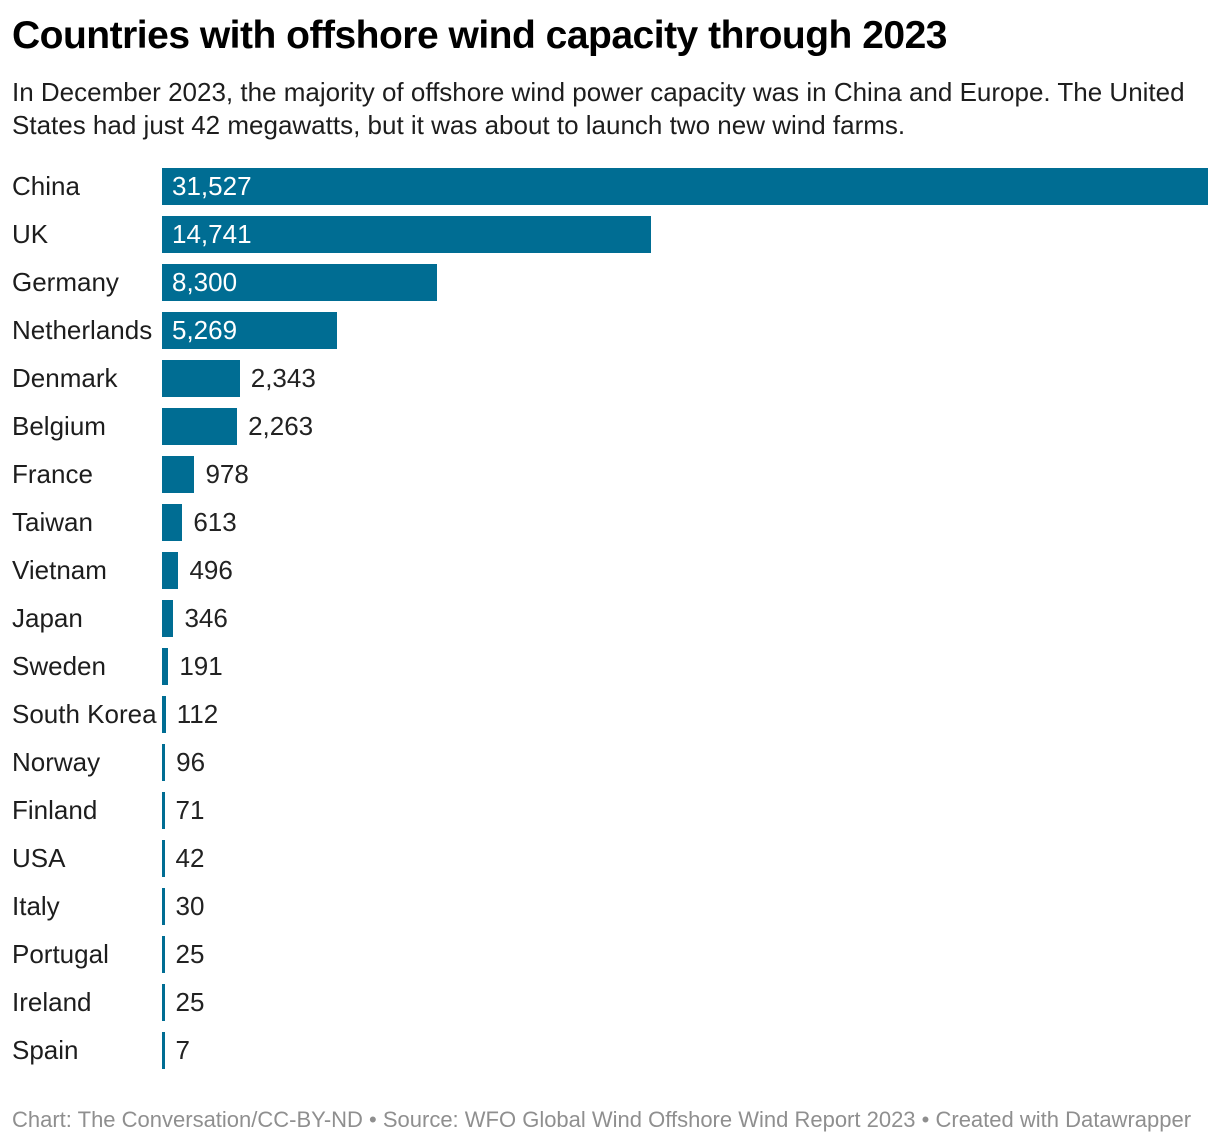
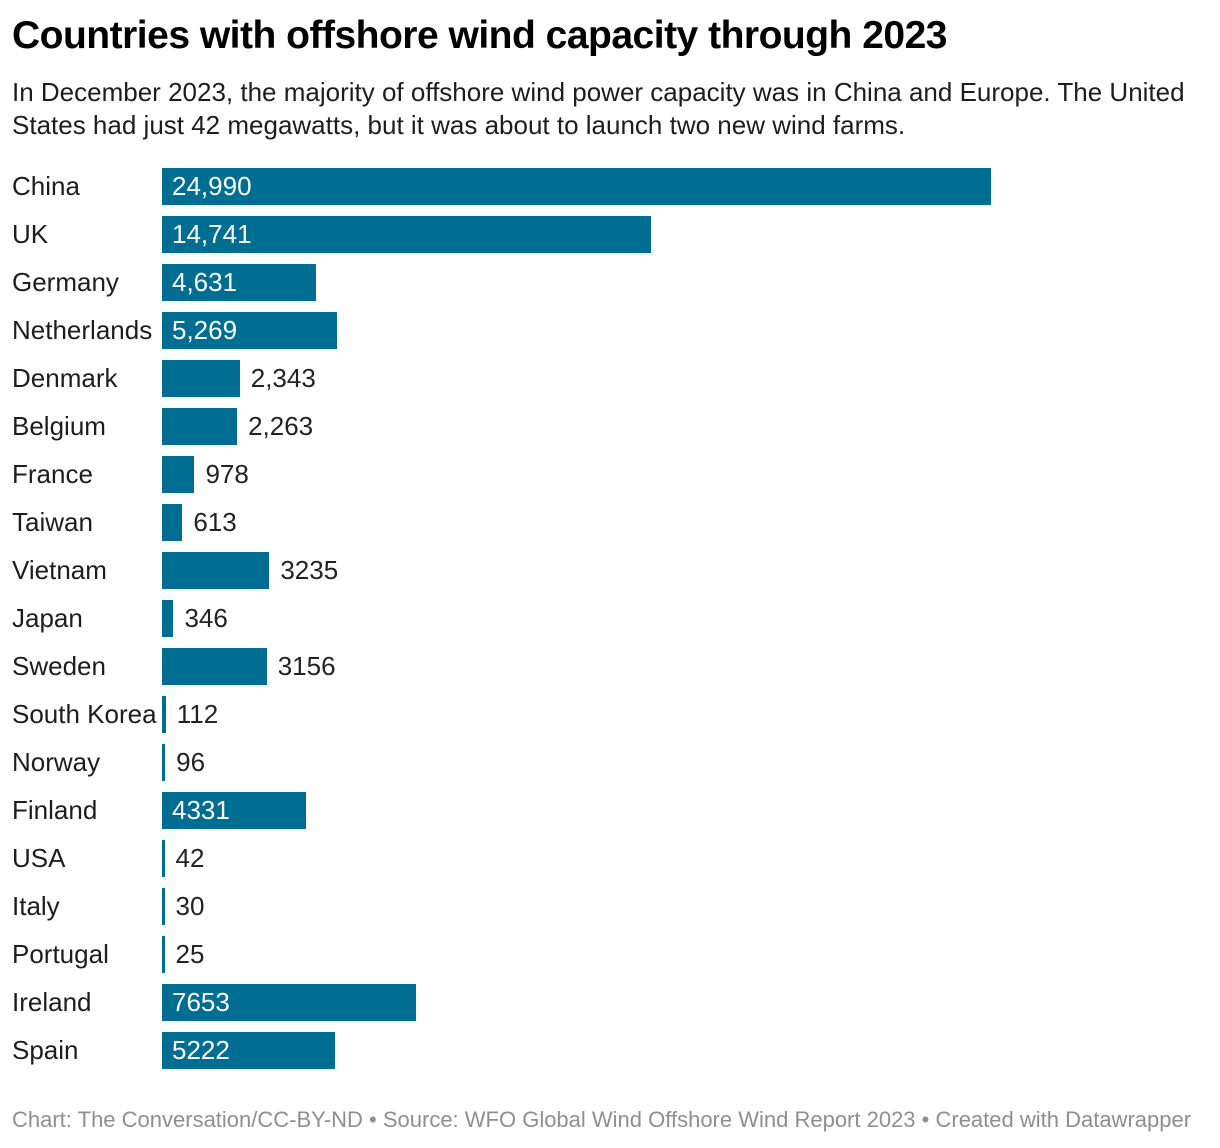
China: 31,527 -> 24,990
Germany: 8,300 -> 4,631
Vietnam: 496 -> 3235
Sweden: 191 -> 3156
Finland: 71 -> 4331
Ireland: 25 -> 7653
Spain: 7 -> 5222
